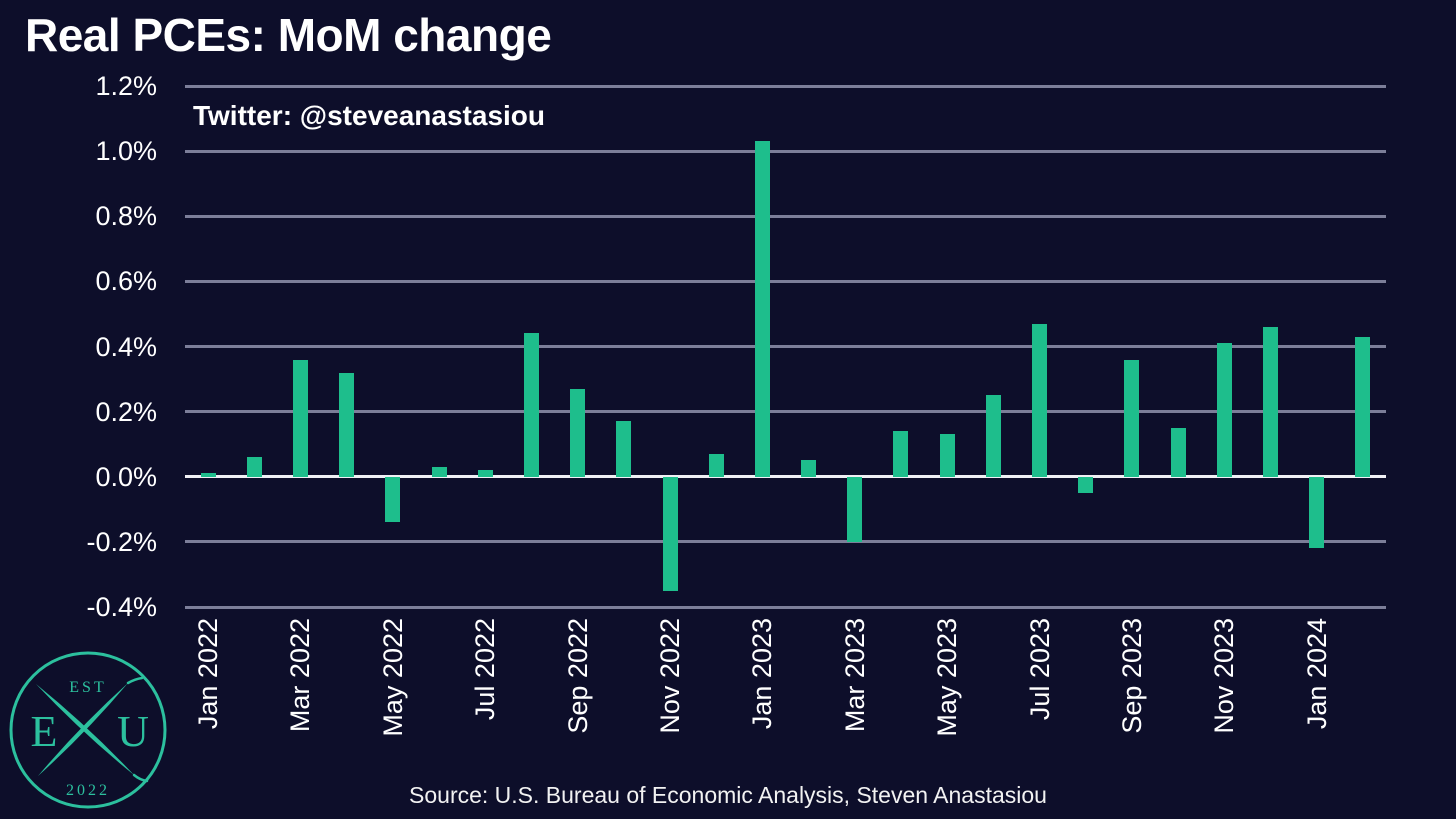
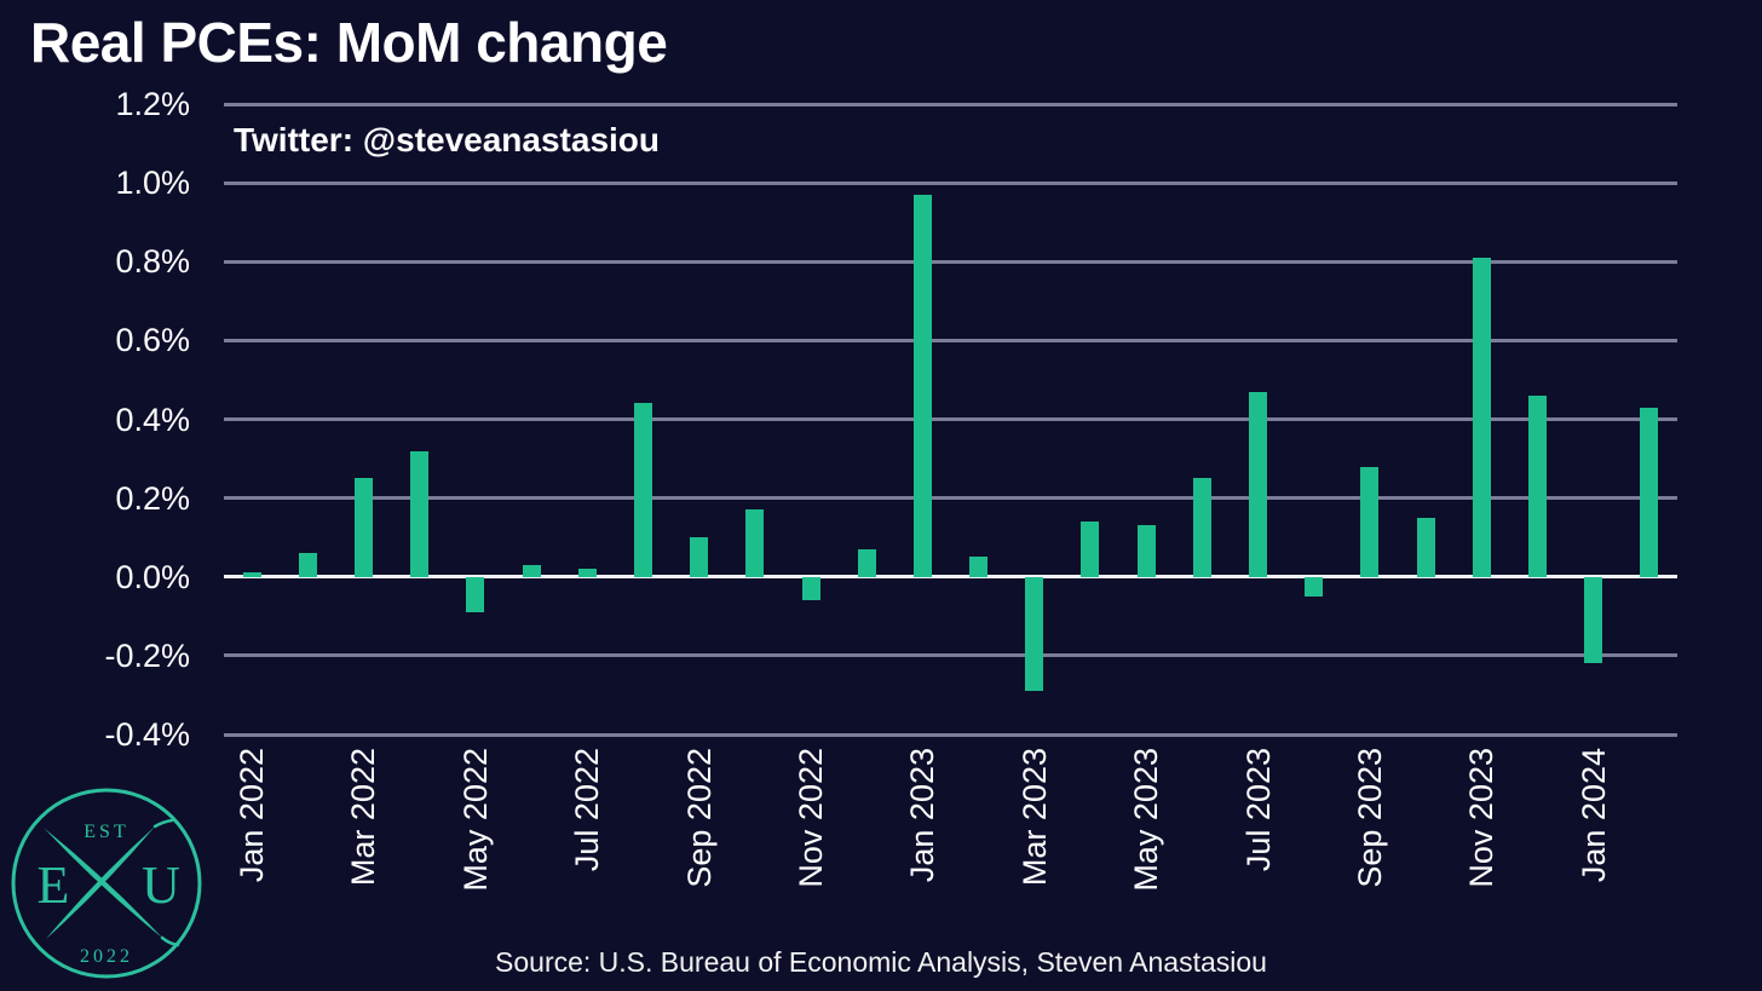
Mar 2022: 0.36% -> 0.25%
May 2022: -0.14% -> -0.09%
Sep 2022: 0.27% -> 0.10%
Nov 2022: -0.35% -> -0.06%
Jan 2023: 1.03% -> 0.97%
Mar 2023: -0.20% -> -0.29%
Sep 2023: 0.36% -> 0.28%
Nov 2023: 0.41% -> 0.81%
